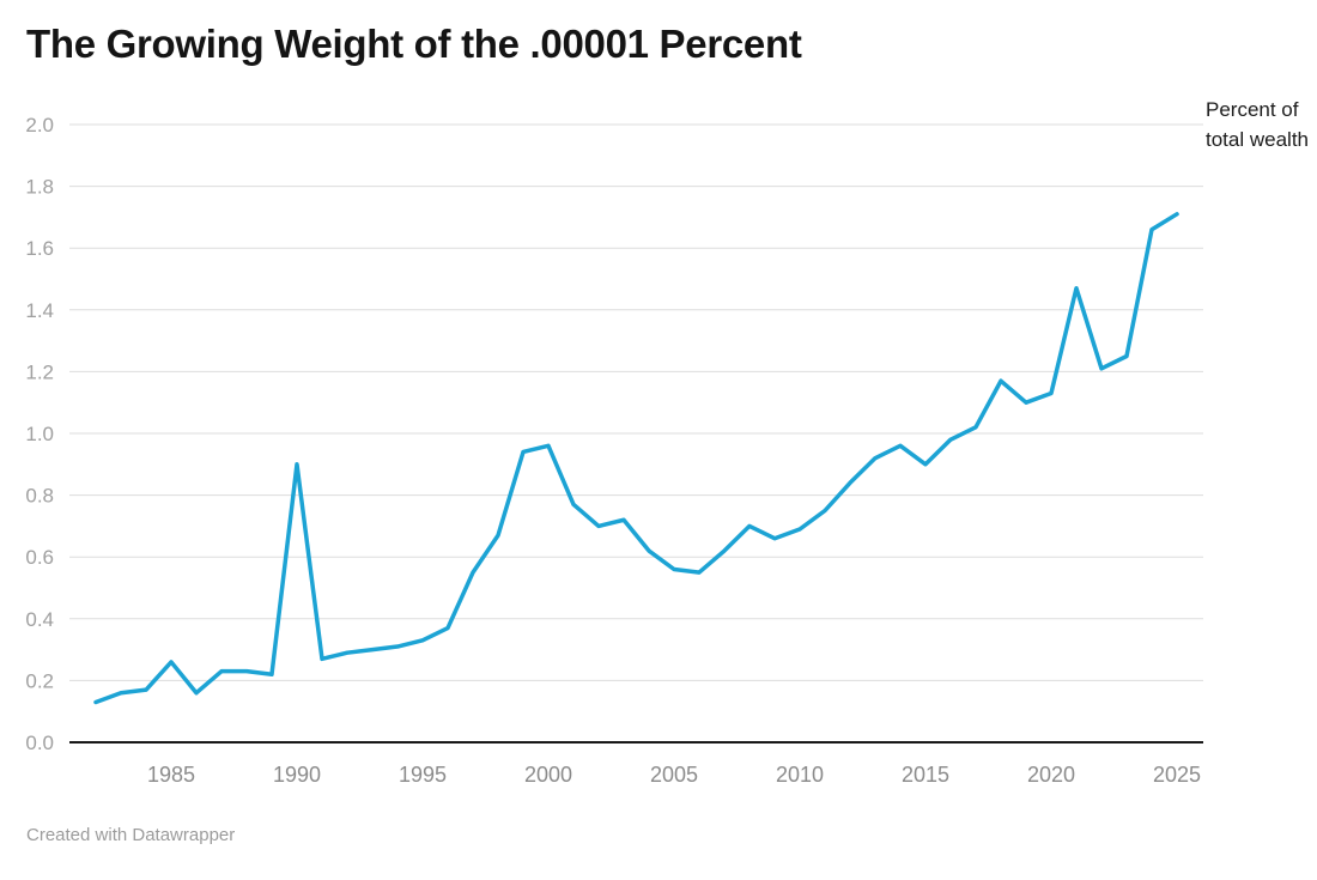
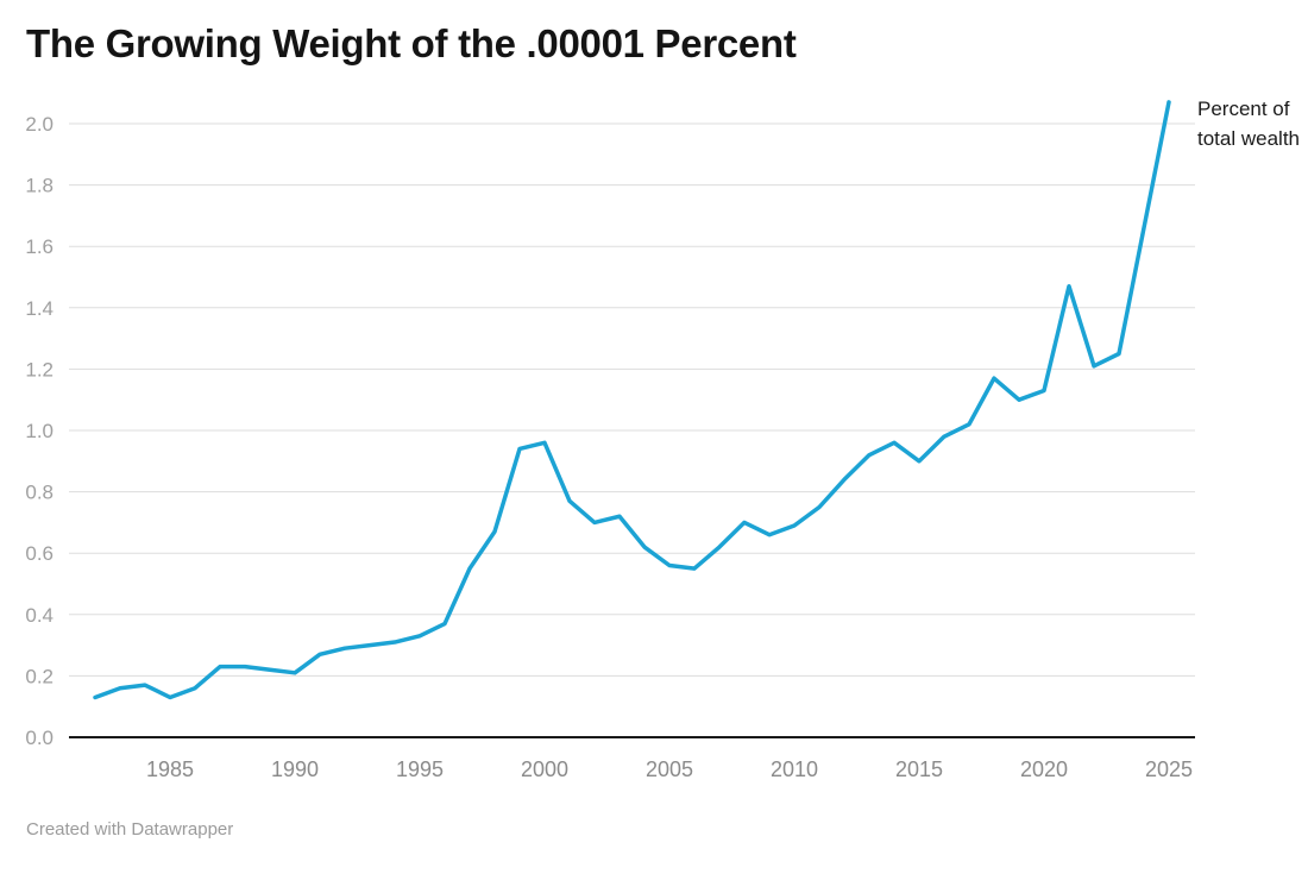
1985: 0.26 -> 0.13
1990: 0.90 -> 0.21
2025: 1.71 -> 2.07
